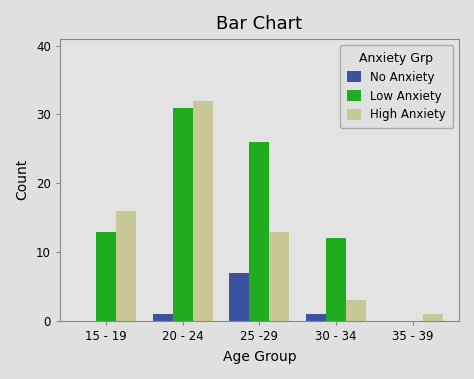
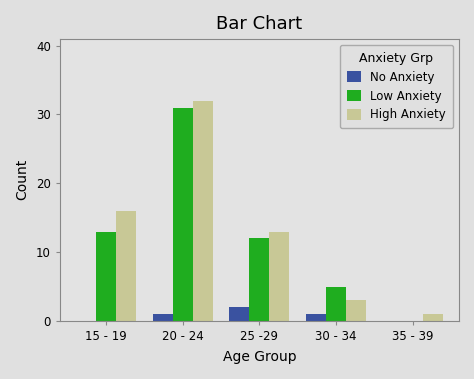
No Anxiety/25 -29: 7 -> 2
Low Anxiety/25 -29: 26 -> 12
Low Anxiety/30 - 34: 12 -> 5
